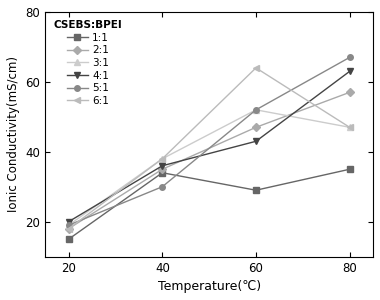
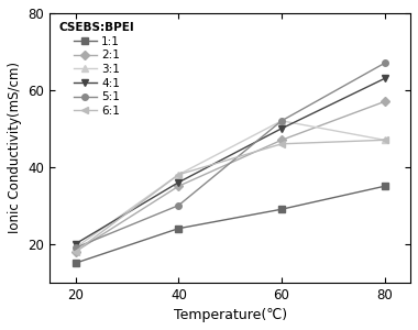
1:1/40: 34 -> 24
4:1/60: 43 -> 50
6:1/60: 64 -> 46
